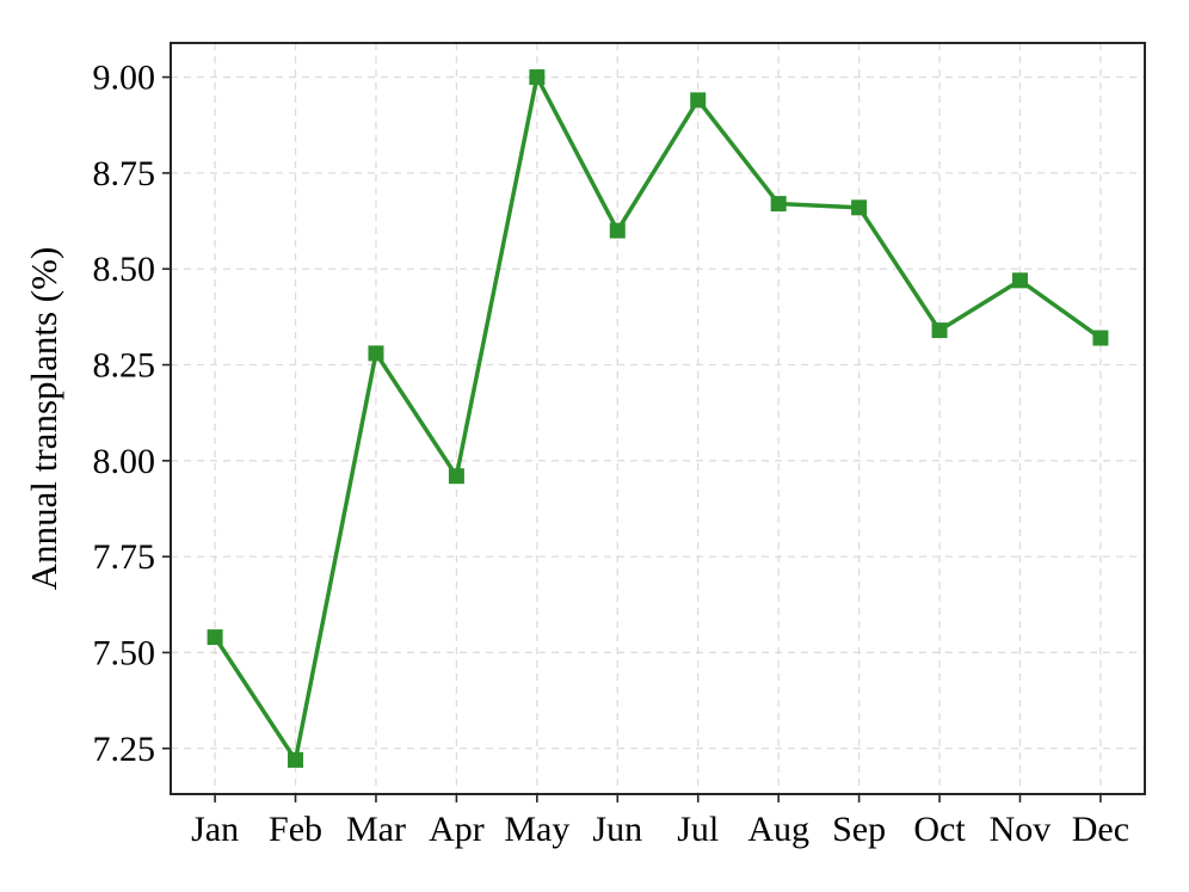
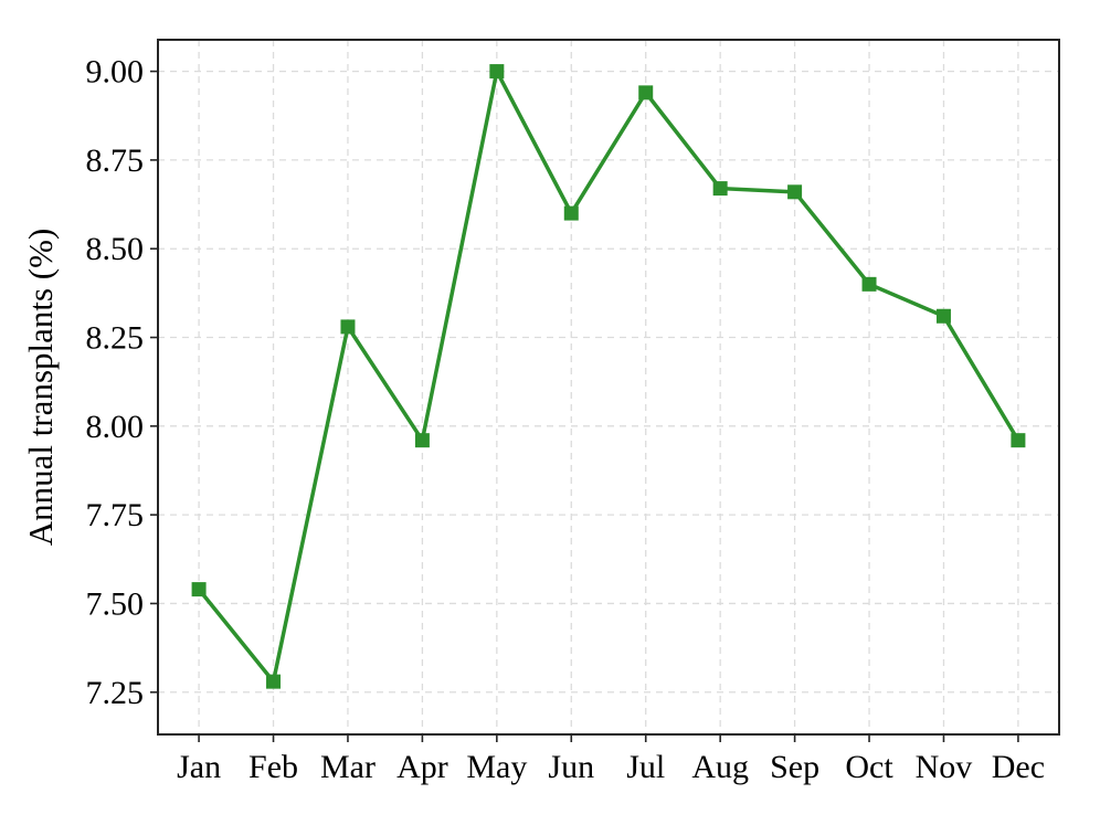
Feb: 7.22 -> 7.28
Oct: 8.34 -> 8.40
Nov: 8.47 -> 8.31
Dec: 8.32 -> 7.96
